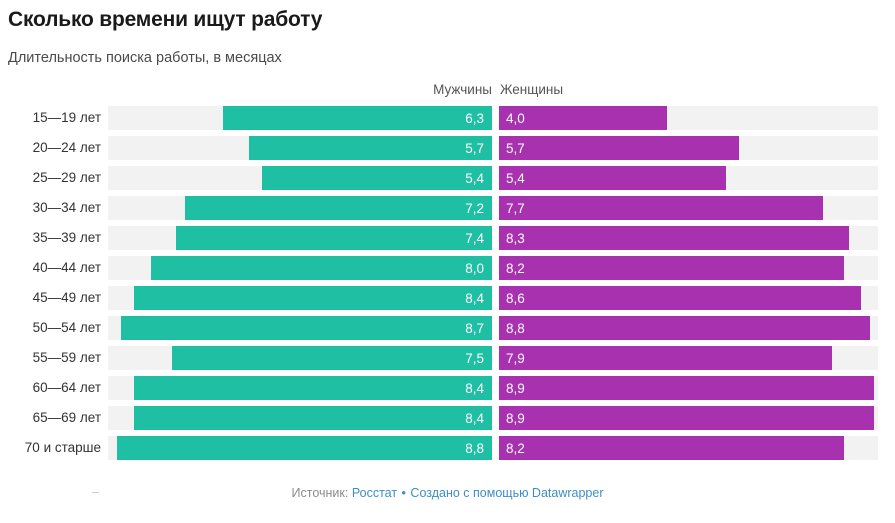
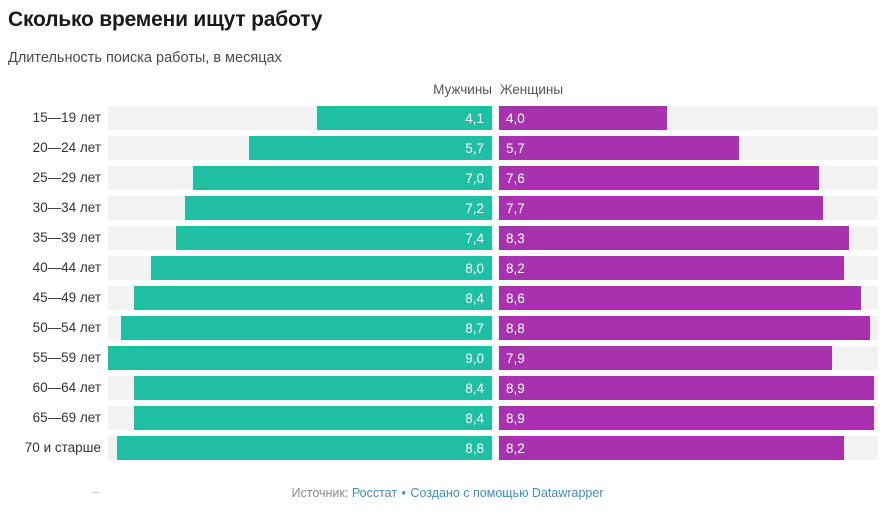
Мужчины/15—19 лет: 6,3 -> 4,1
Мужчины/25—29 лет: 5,4 -> 7,0
Женщины/25—29 лет: 5,4 -> 7,6
Мужчины/55—59 лет: 7,5 -> 9,0
